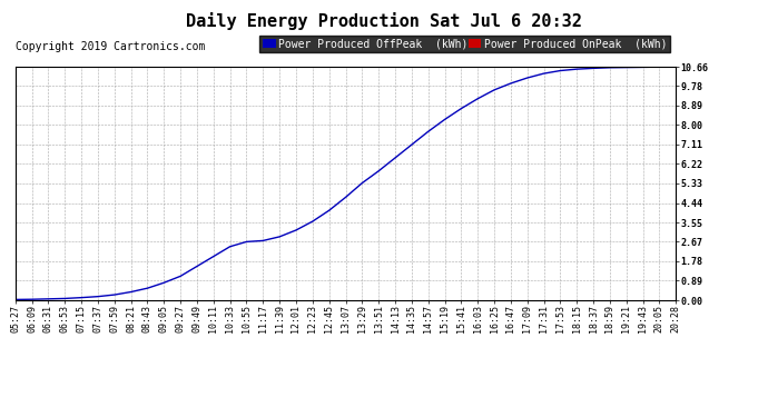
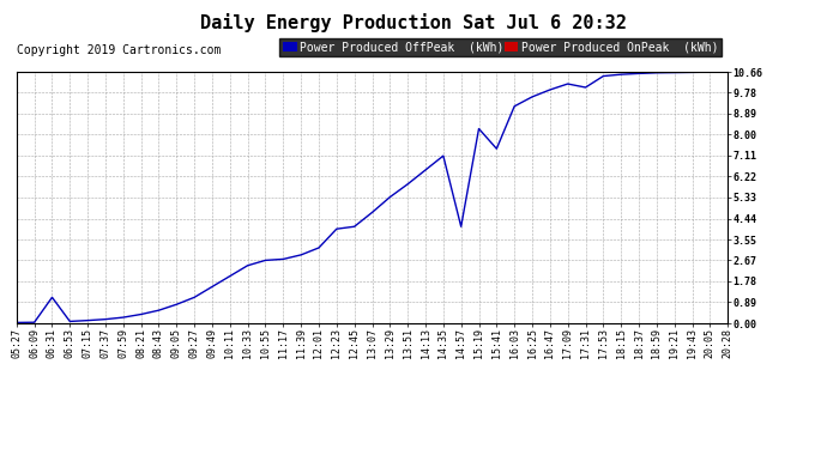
06:31: 0.1 -> 1.1
12:23: 3.6 -> 4.0
14:57: 7.7 -> 4.1
15:41: 8.8 -> 7.4
17:31: 10.3 -> 10.0
